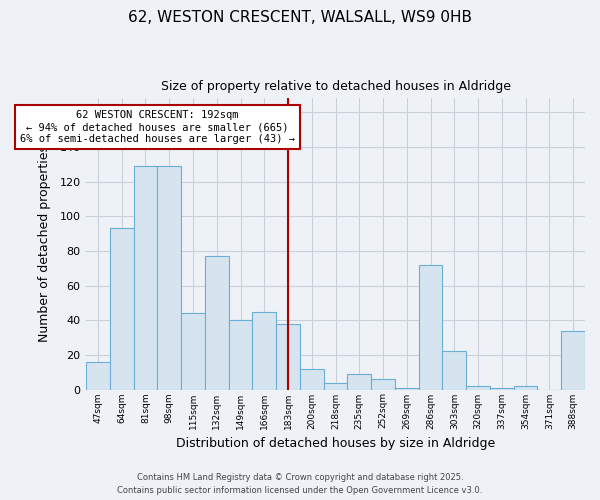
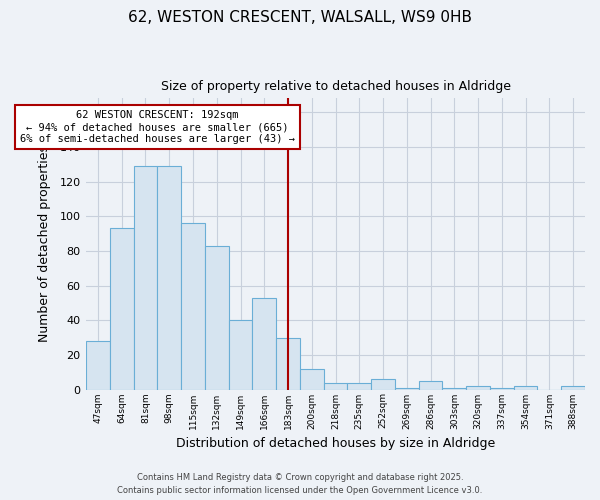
47sqm: 16 -> 28
115sqm: 44 -> 96
132sqm: 77 -> 83
166sqm: 45 -> 53
183sqm: 38 -> 30
235sqm: 9 -> 4
286sqm: 72 -> 5
303sqm: 22 -> 1
388sqm: 34 -> 2
